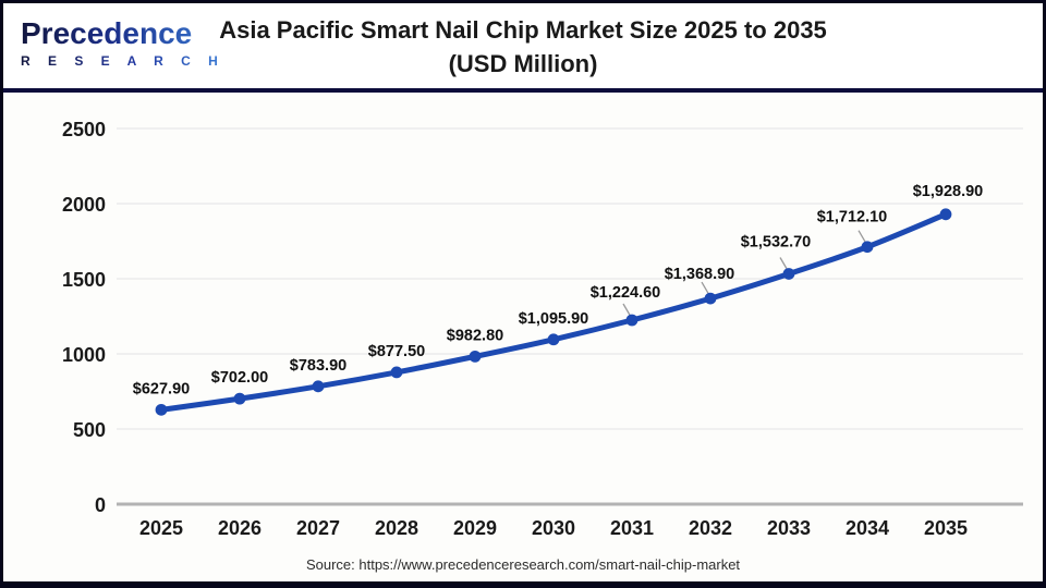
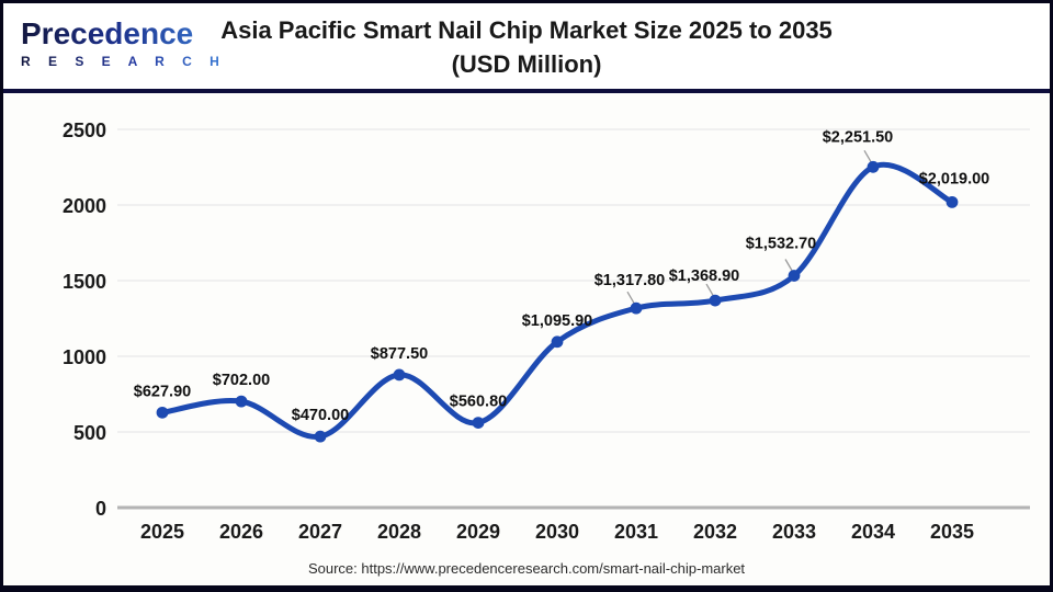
2027: $783.90 -> $470.00
2029: $982.80 -> $560.80
2031: $1,224.60 -> $1,317.80
2034: $1,712.10 -> $2,251.50
2035: $1,928.90 -> $2,019.00
